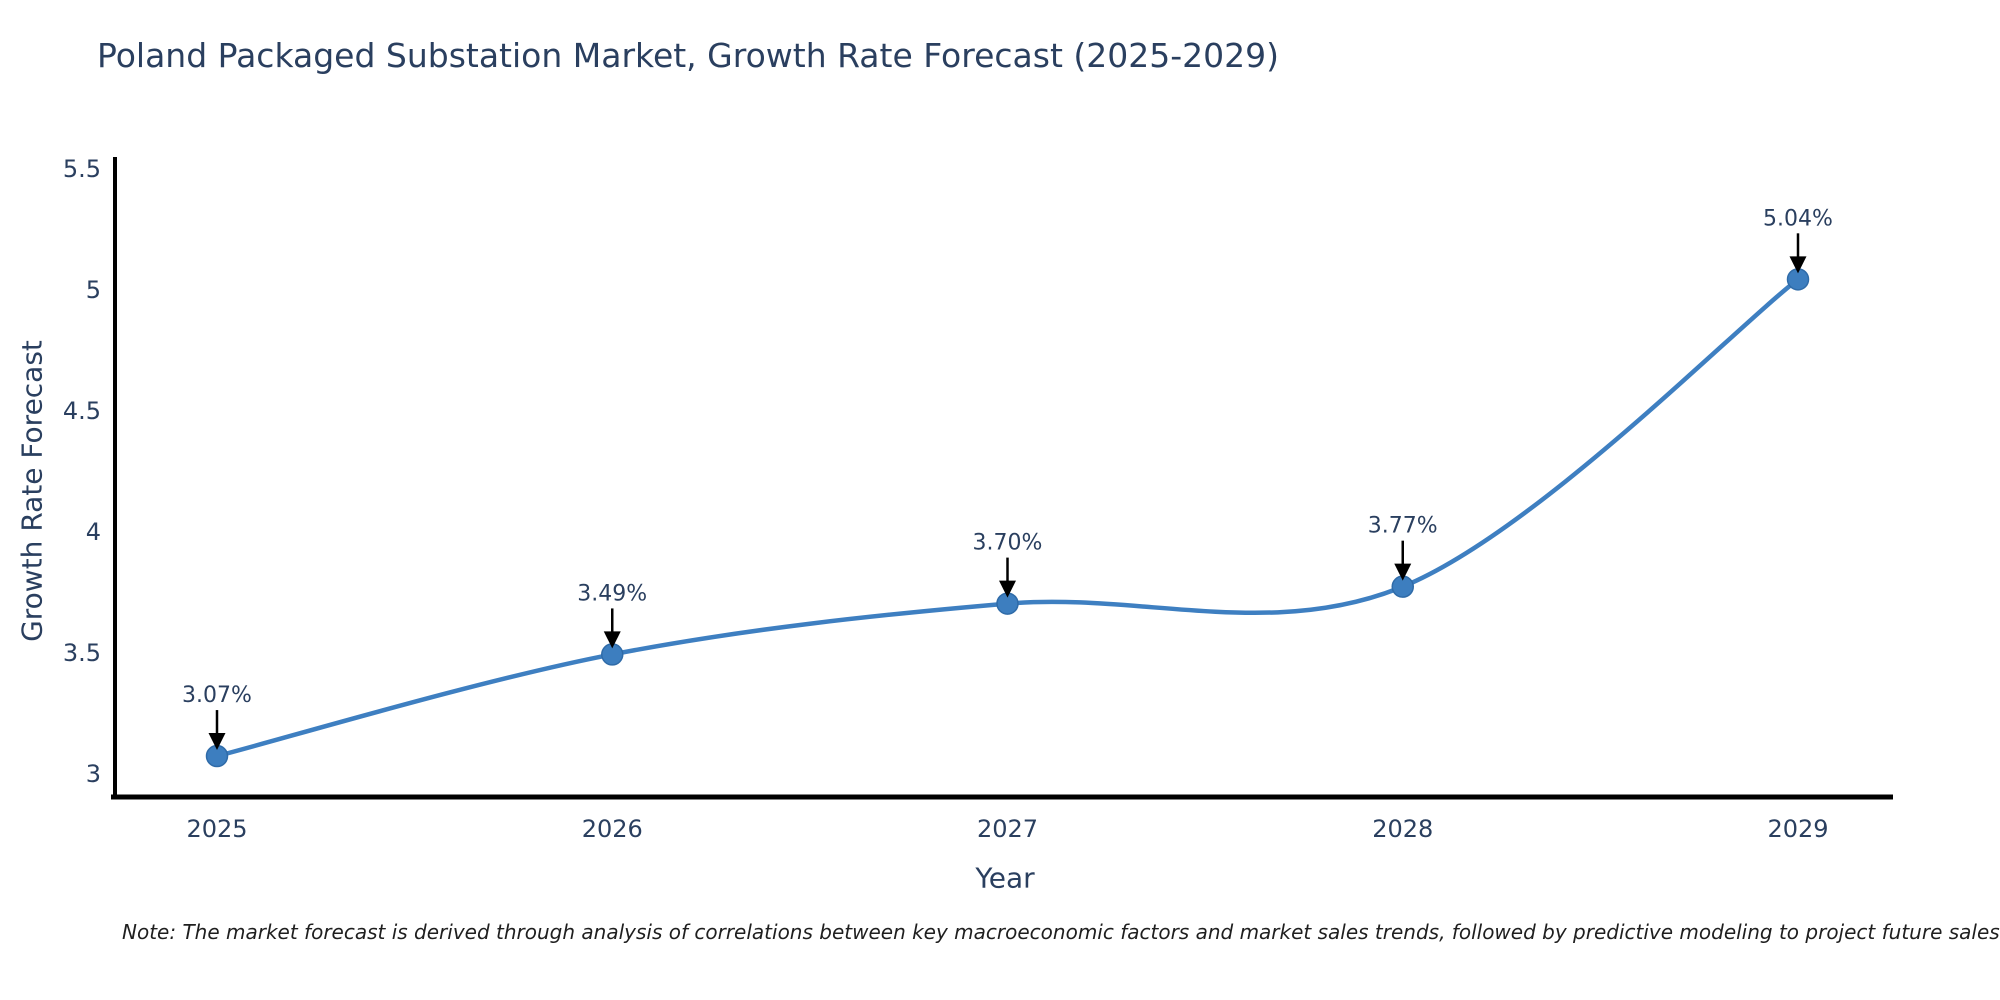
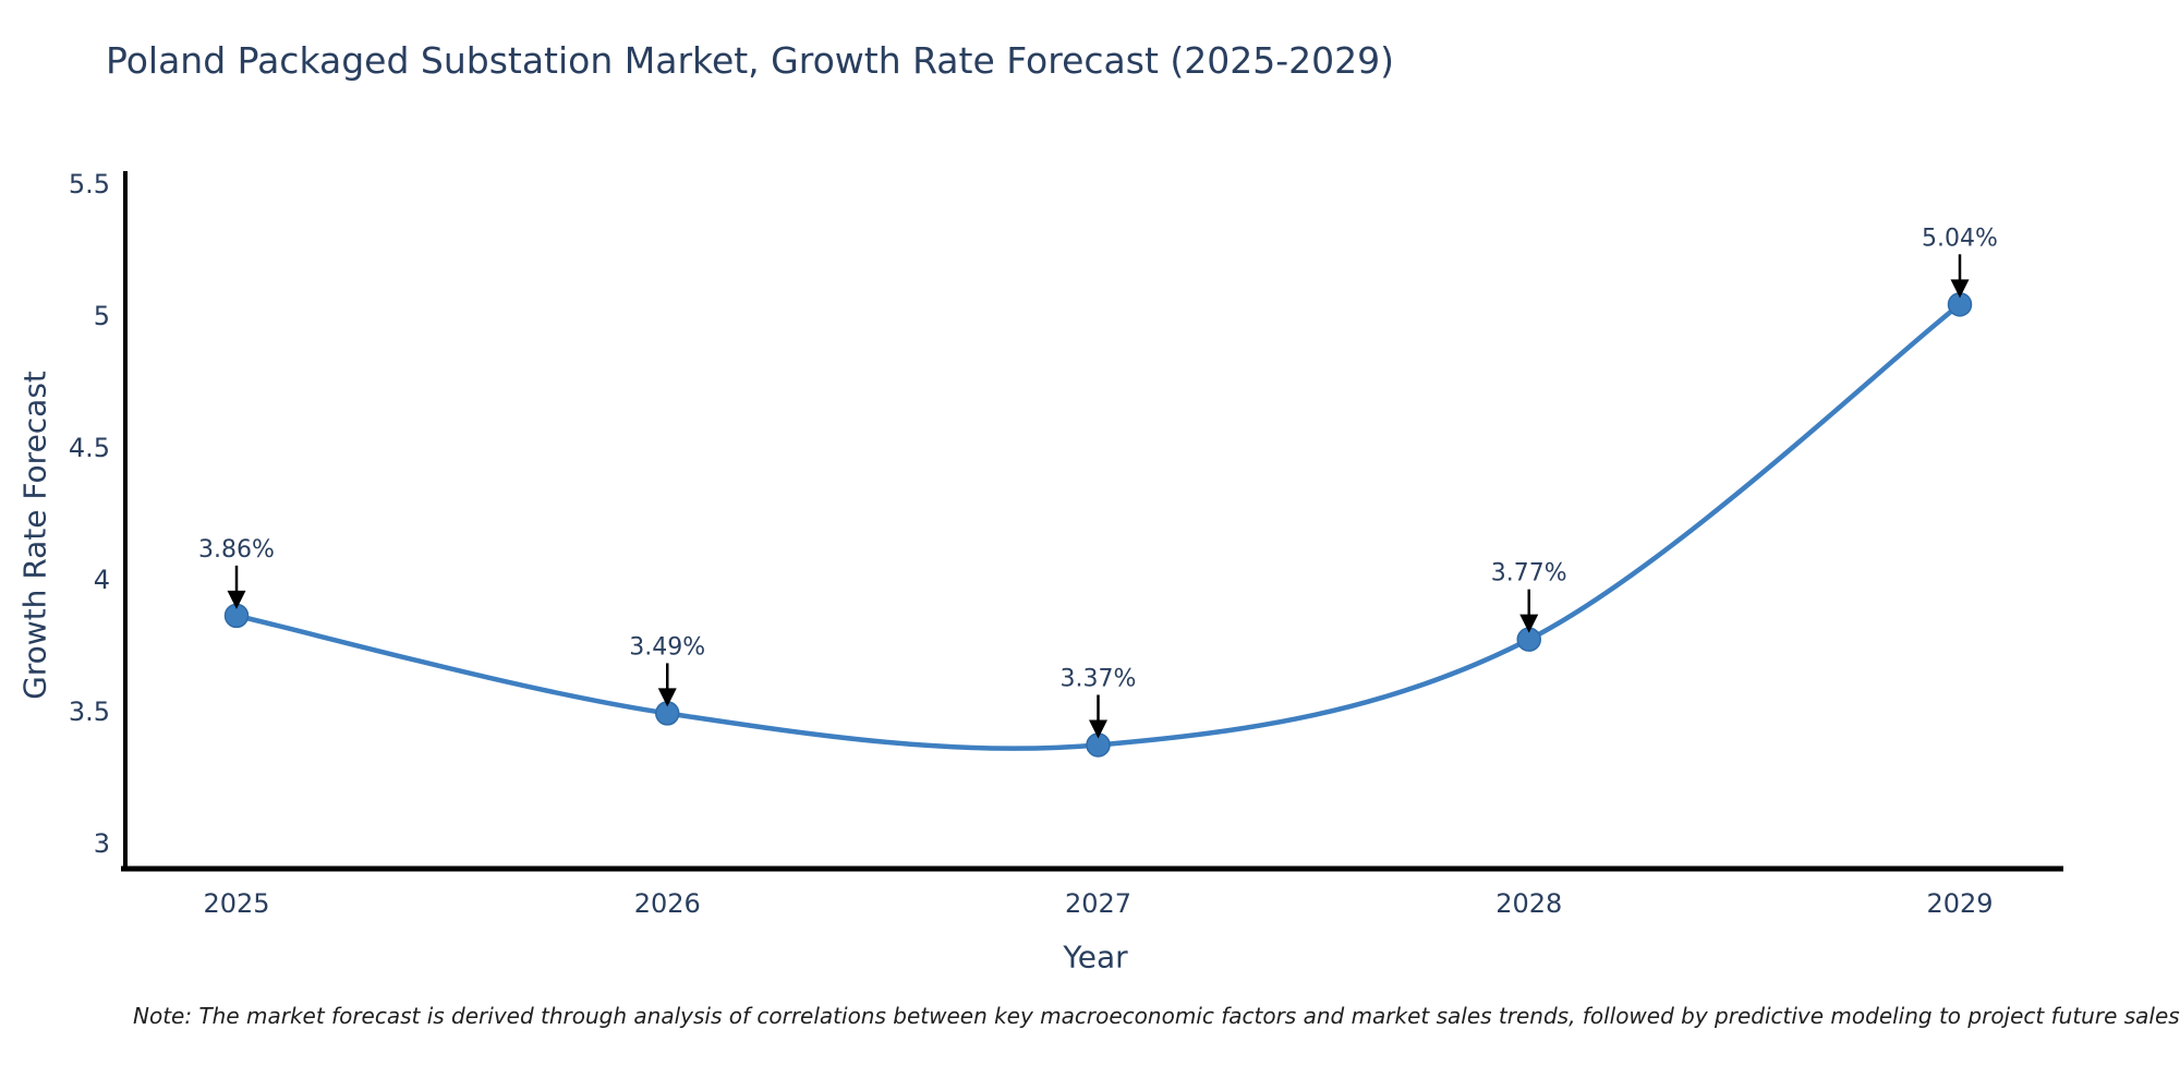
2025: 3.07% -> 3.86%
2027: 3.70% -> 3.37%
